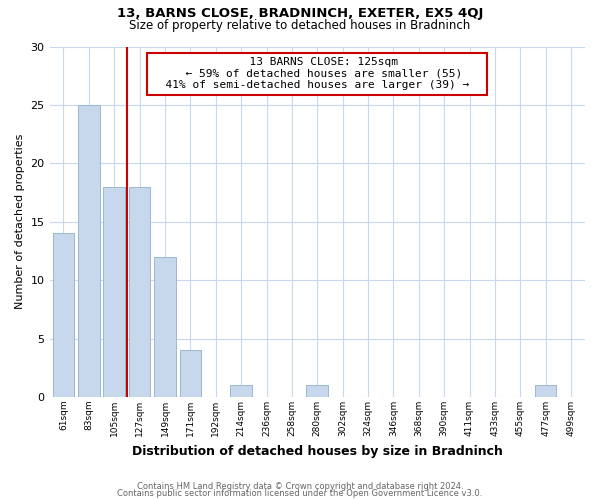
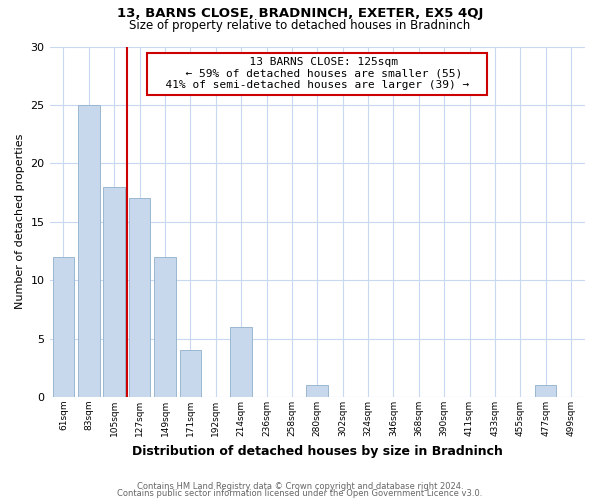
61sqm: 14 -> 12
127sqm: 18 -> 17
214sqm: 1 -> 6
